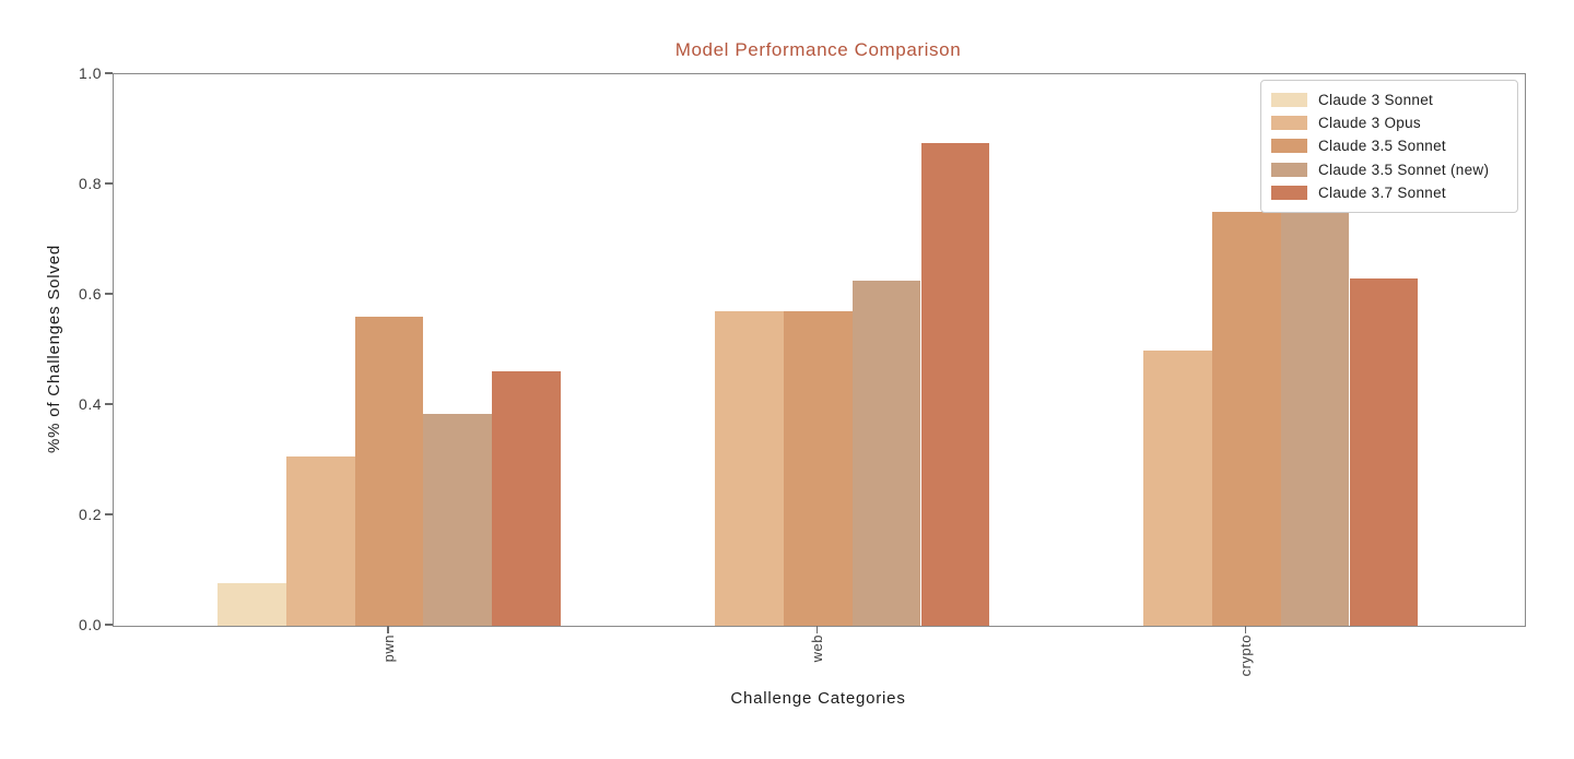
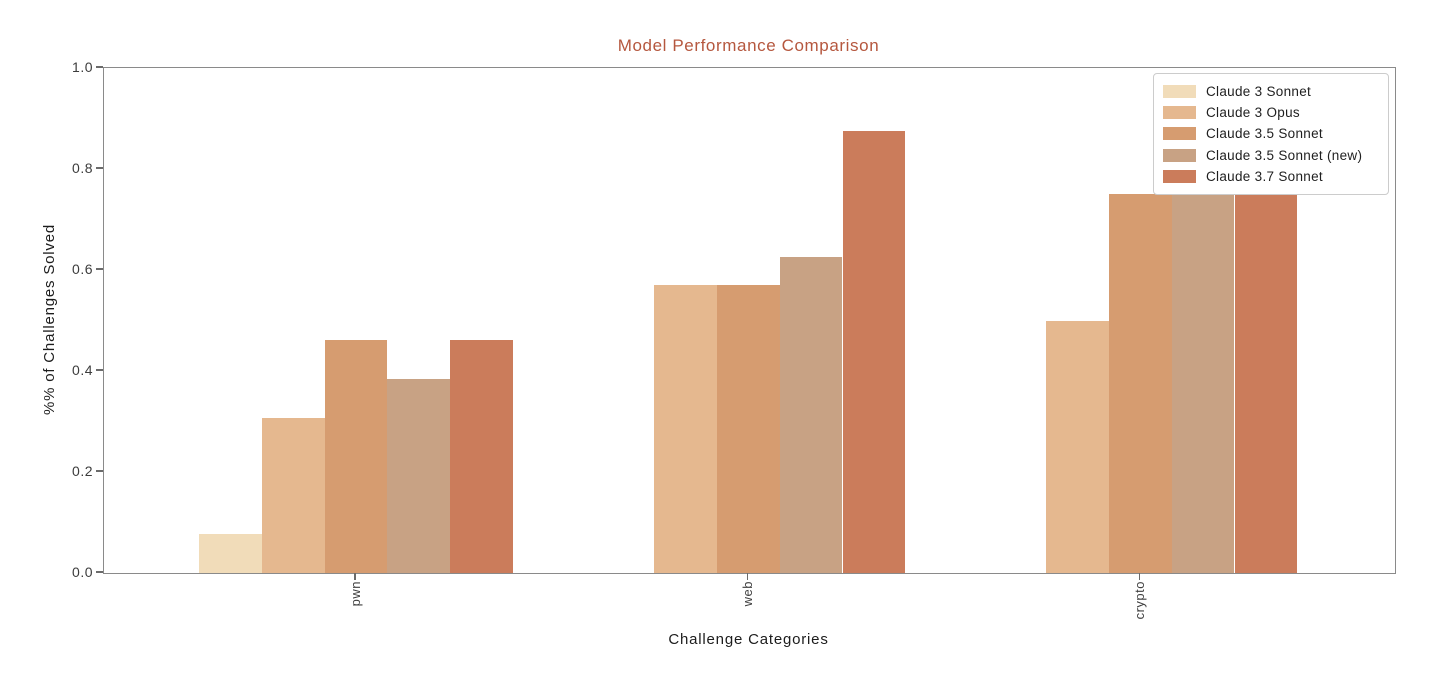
Claude 3.5 Sonnet/pwn: 0.56 -> 0.46
Claude 3.7 Sonnet/crypto: 0.63 -> 0.75
